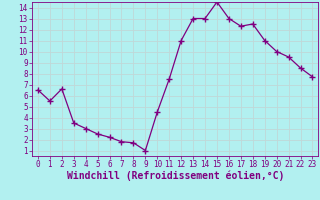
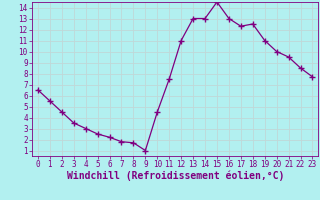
2: 6.6 -> 4.5
